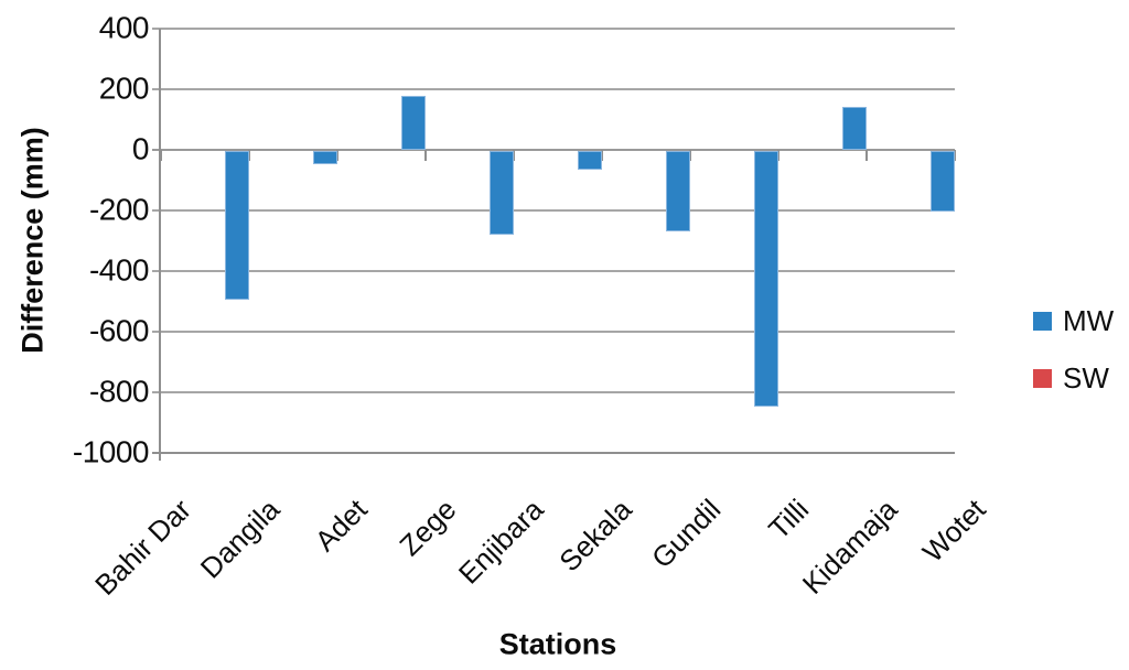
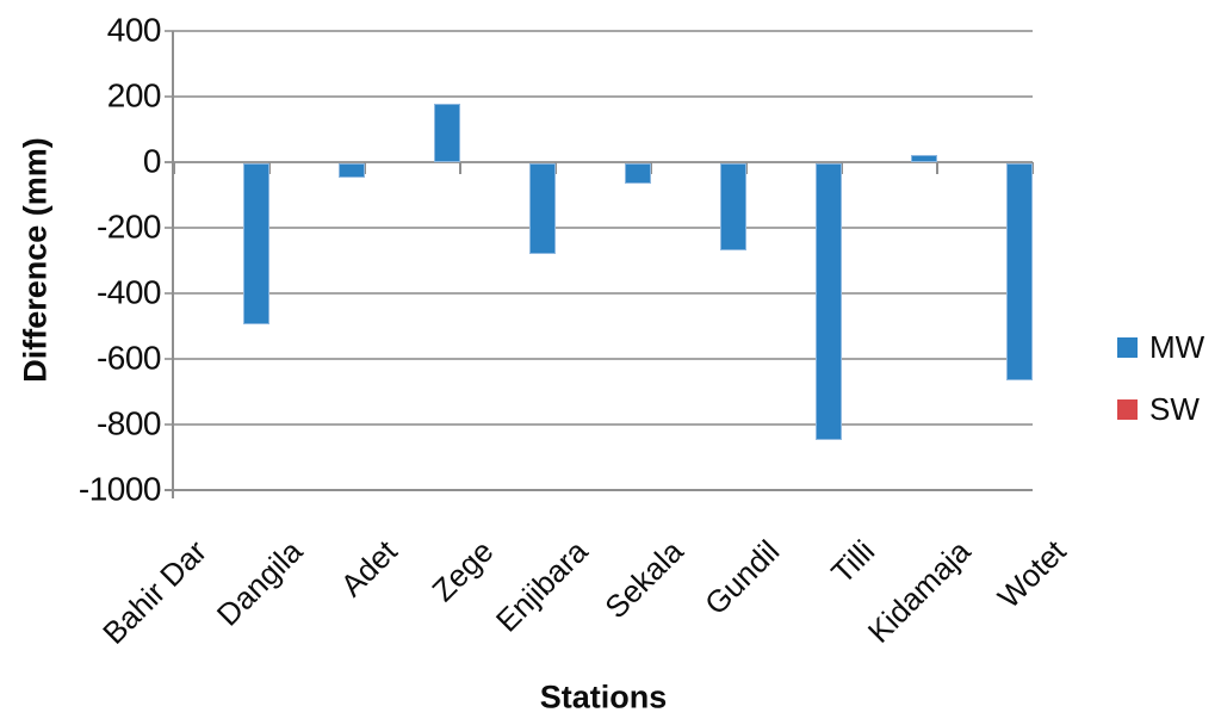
MW/Kidamaja: 140 -> 20
MW/Wotet: -200 -> -660
